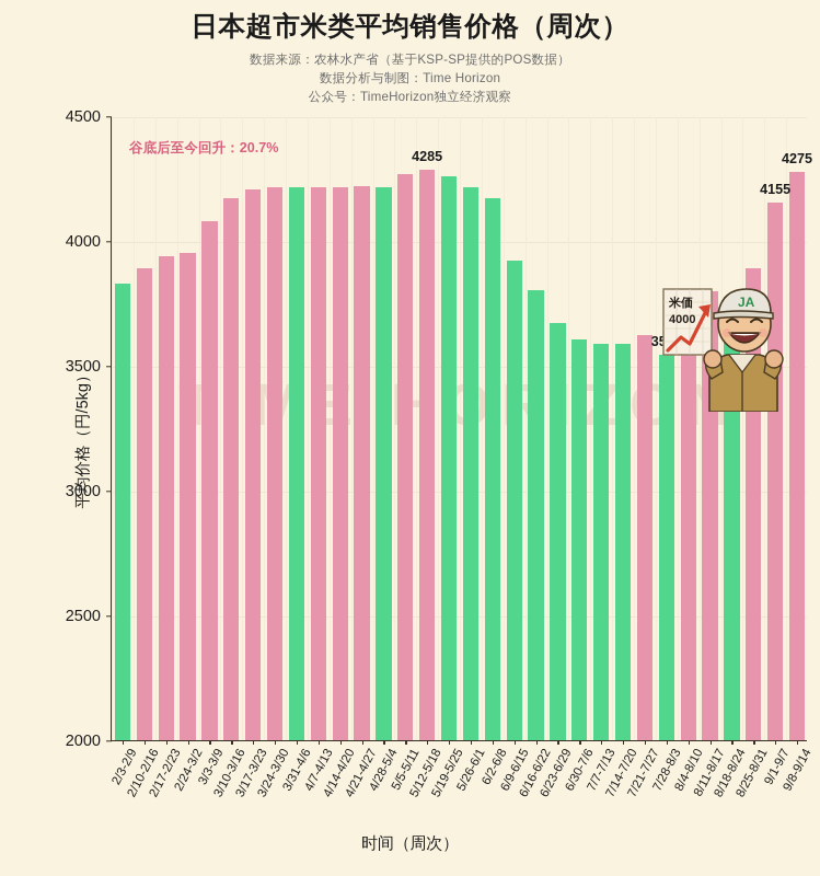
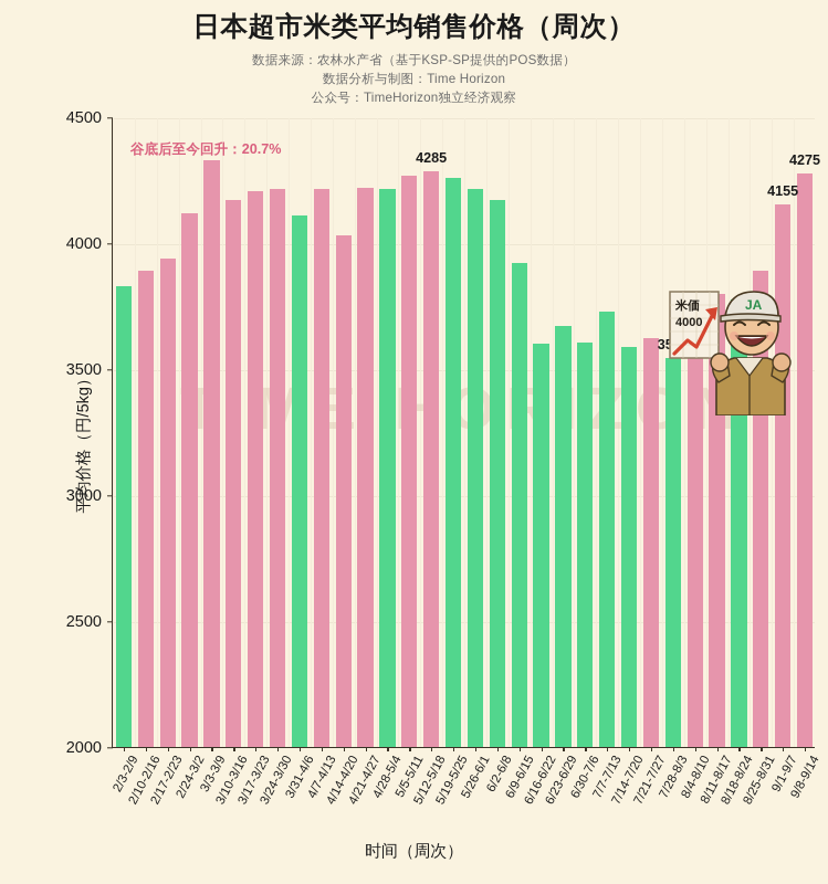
2/24-3/2: 3950 -> 4120
3/3-3/9: 4080 -> 4330
3/31-4/6: 4210 -> 4110
4/14-4/20: 4210 -> 4030
6/16-6/22: 3800 -> 3600
7/7-7/13: 3590 -> 3730
